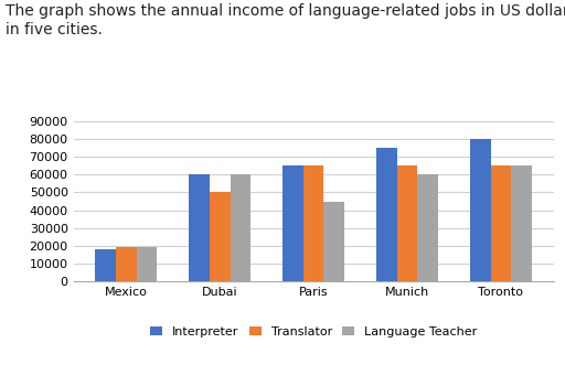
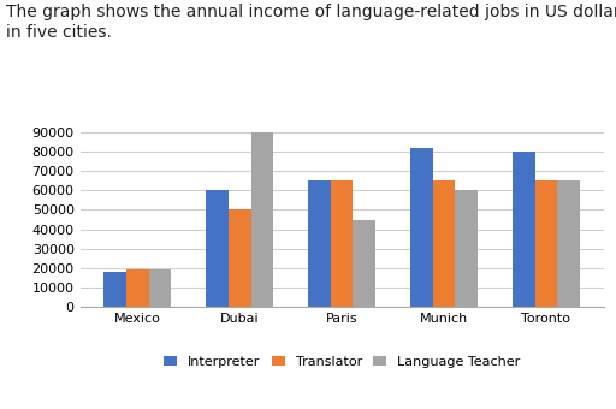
Language Teacher/Dubai: 60000 -> 90000
Interpreter/Munich: 75000 -> 82000
